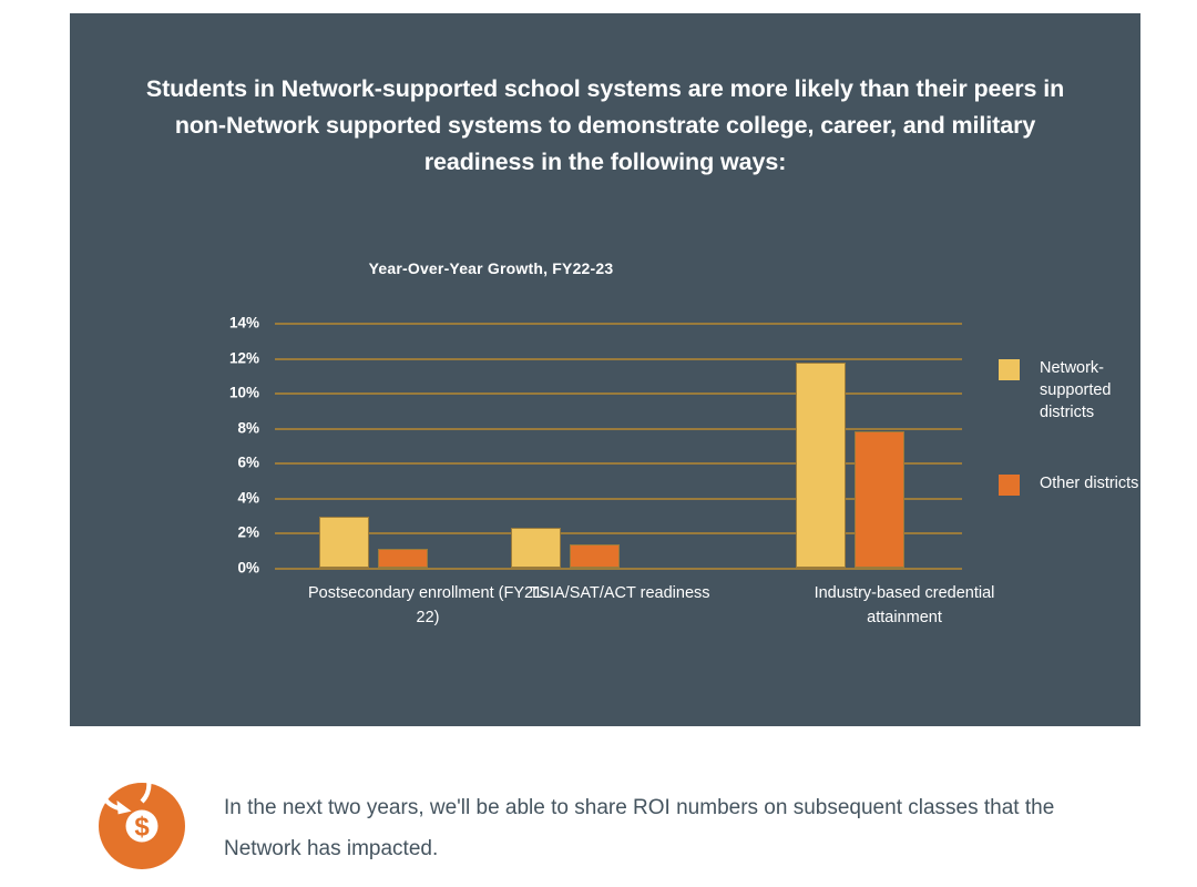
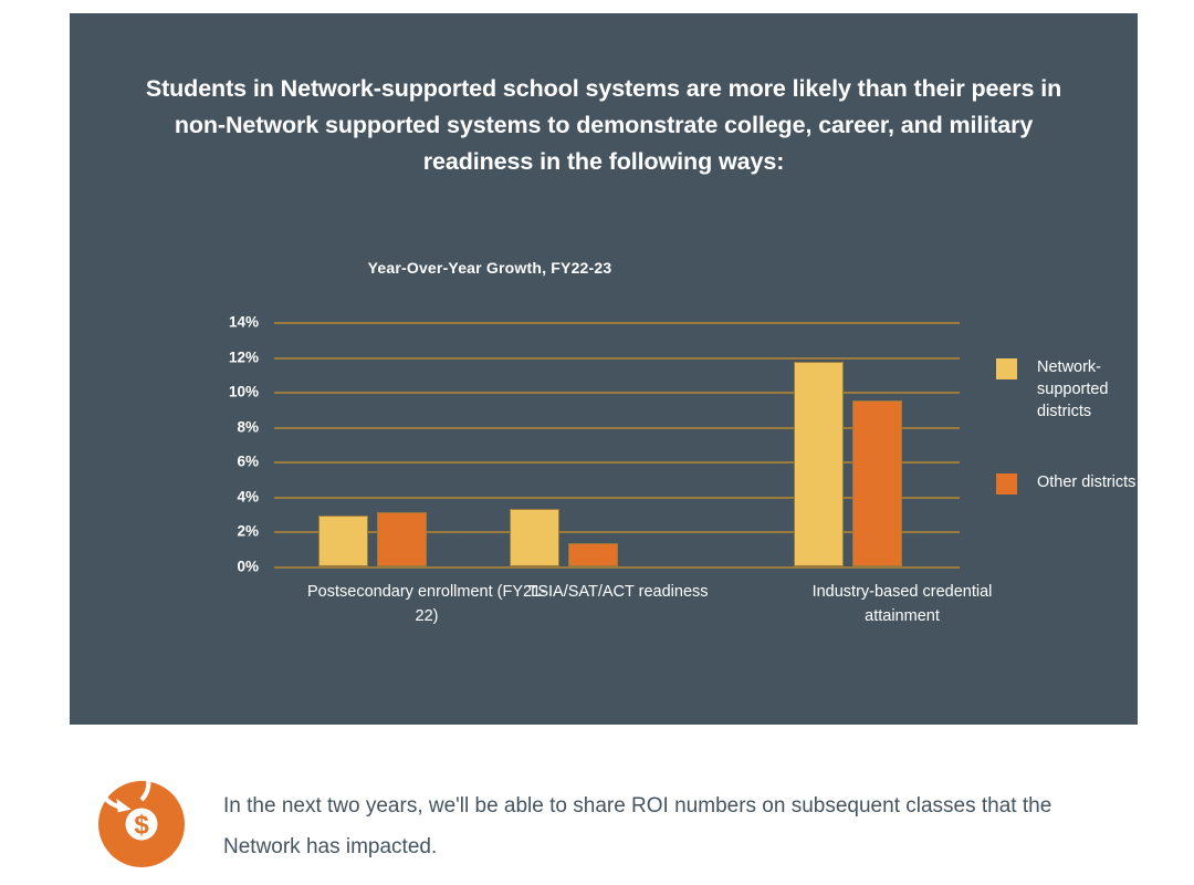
Other districts/Postsecondary enrollment (FY21-22): 1.1% -> 3.1%
Network-supported districts/TSIA/SAT/ACT readiness: 2.3% -> 3.3%
Other districts/Industry-based credential attainment: 7.8% -> 9.5%
